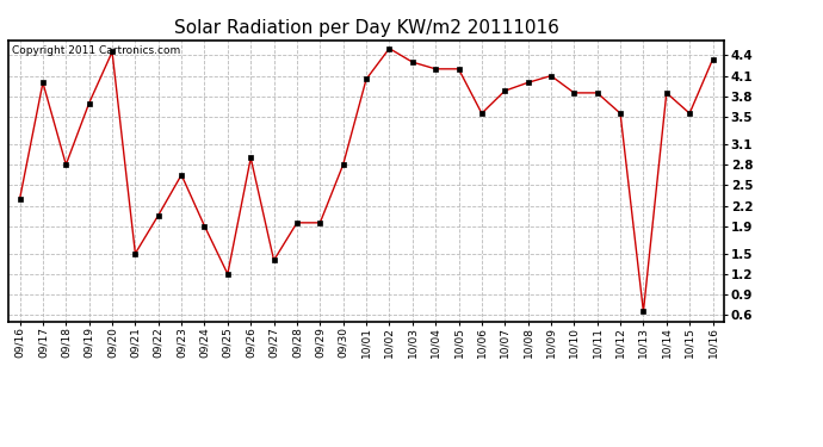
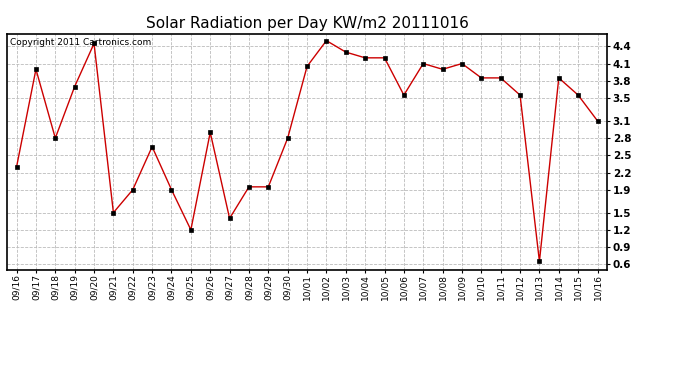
09/22: 2.06 -> 1.90
10/07: 3.88 -> 4.10
10/16: 4.34 -> 3.10
